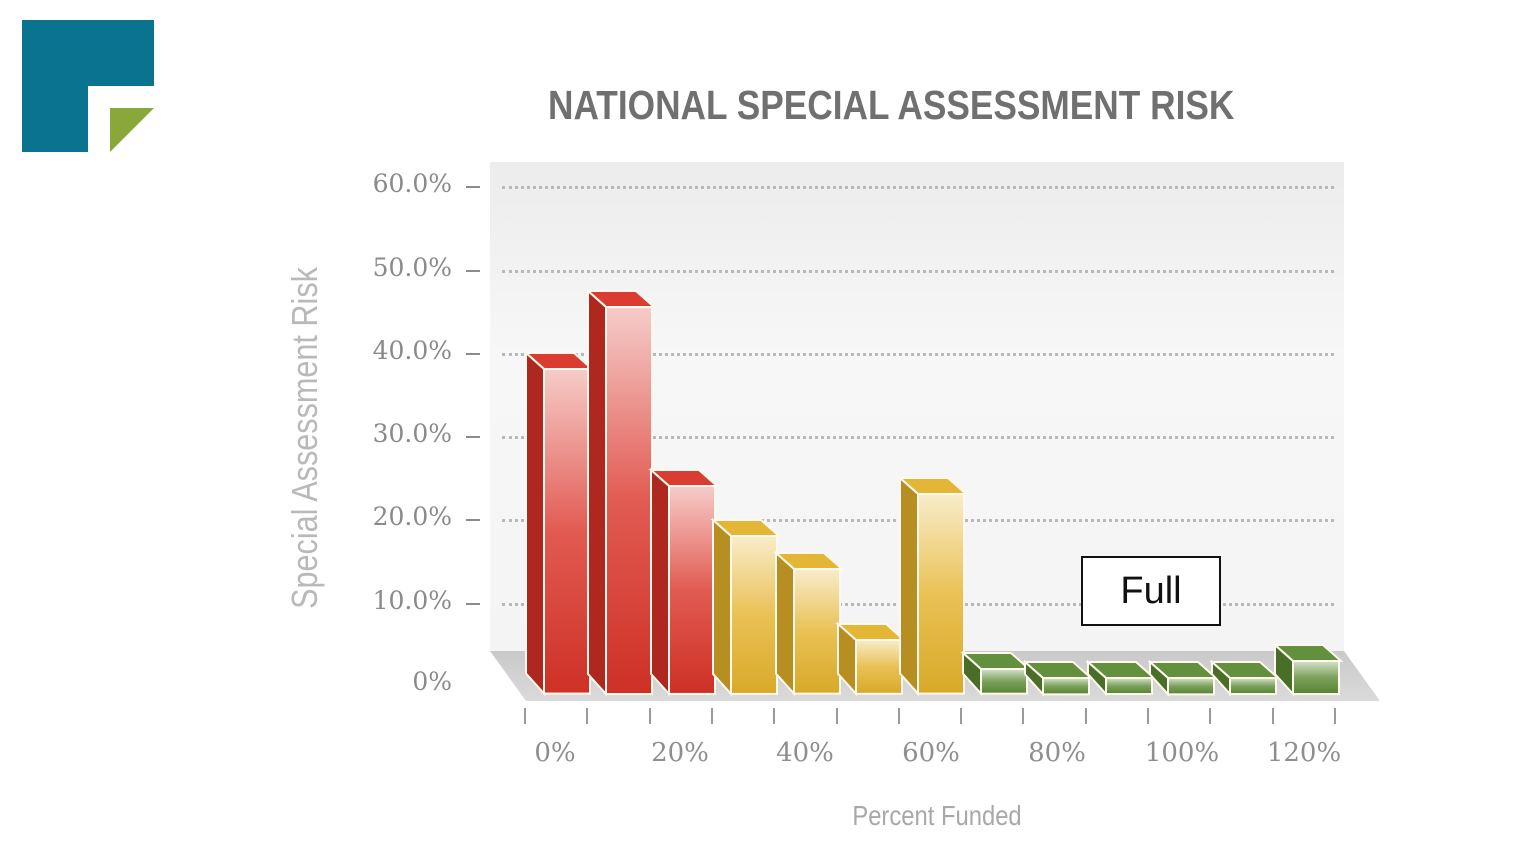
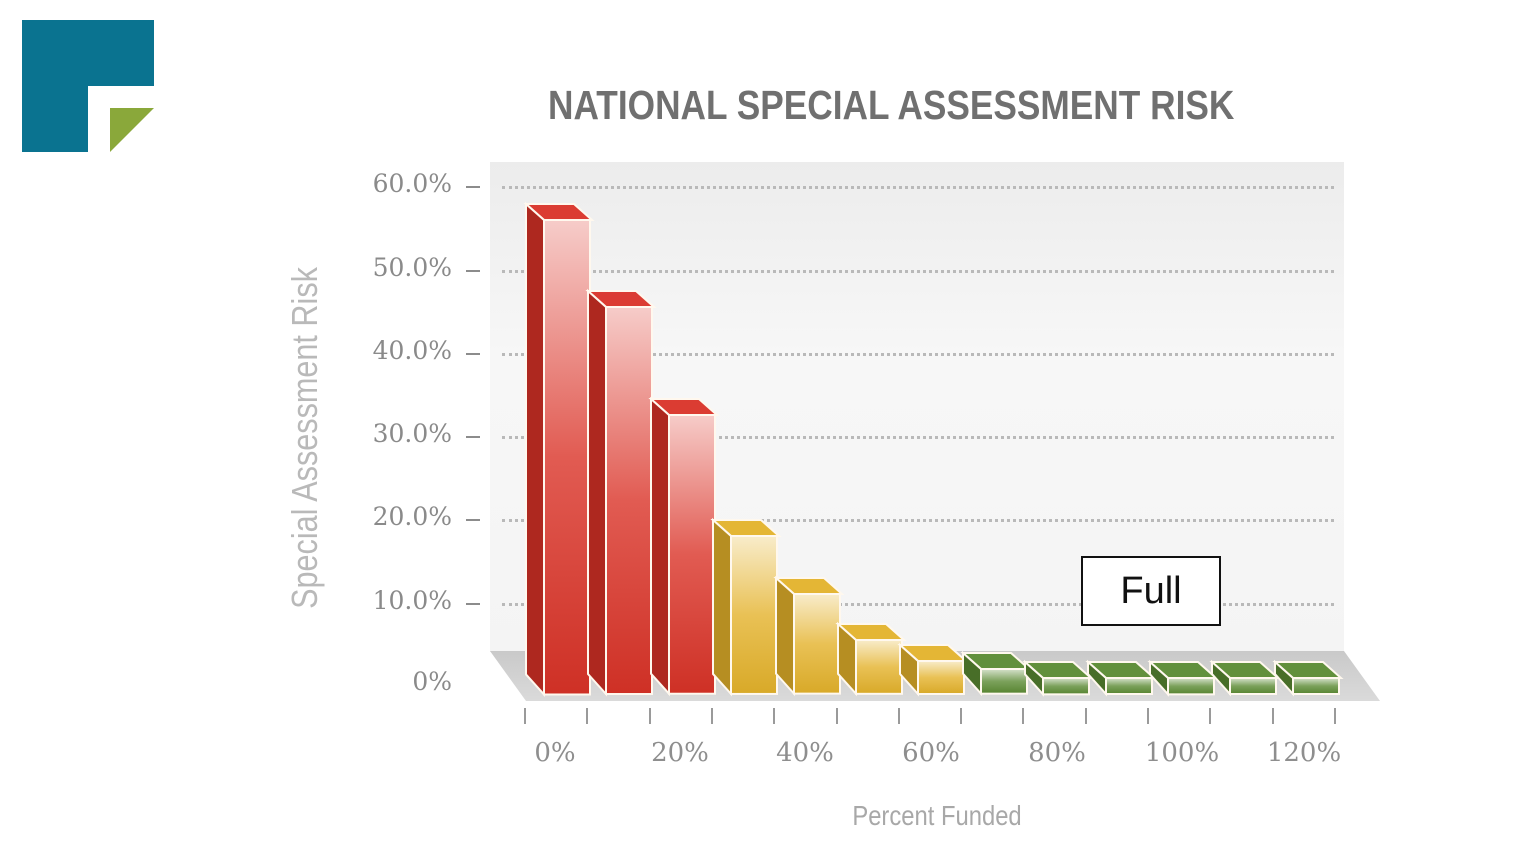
0%: 38% -> 56%
20%: 24% -> 32%
40%: 14% -> 11%
60%: 23% -> 3%
120%: 3% -> 1%
